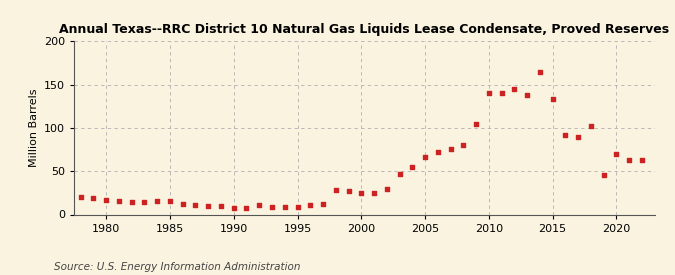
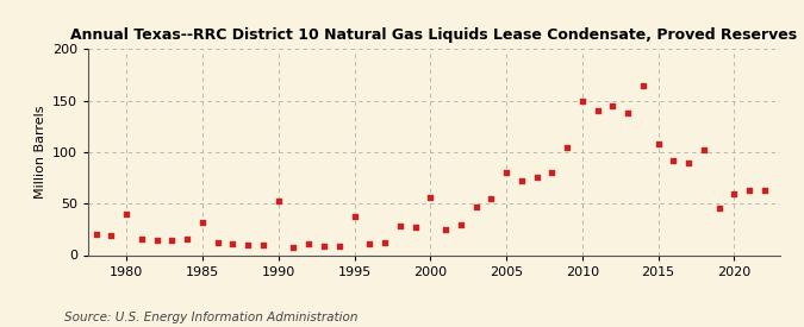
1980: 17 -> 40
1985: 16 -> 32
1990: 8 -> 52
1995: 9 -> 38
2000: 25 -> 56
2005: 66 -> 80
2010: 140 -> 150
2015: 133 -> 108
2020: 70 -> 60
